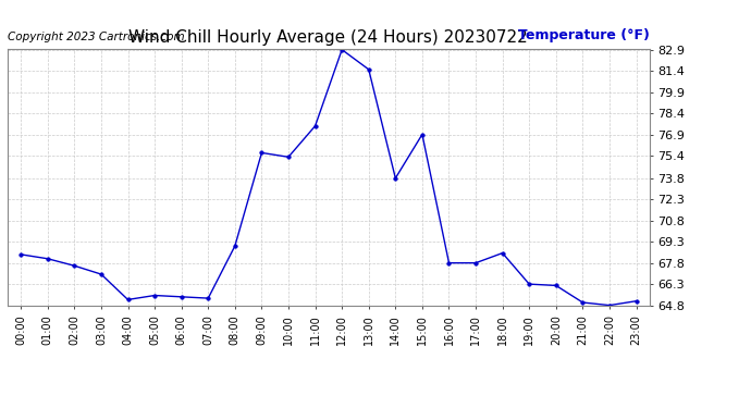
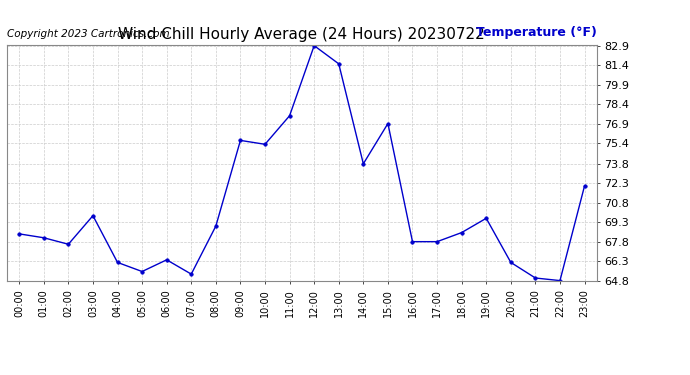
03:00: 67.0 -> 69.8
04:00: 65.2 -> 66.2
06:00: 65.4 -> 66.4
19:00: 66.3 -> 69.6
23:00: 65.1 -> 72.1
